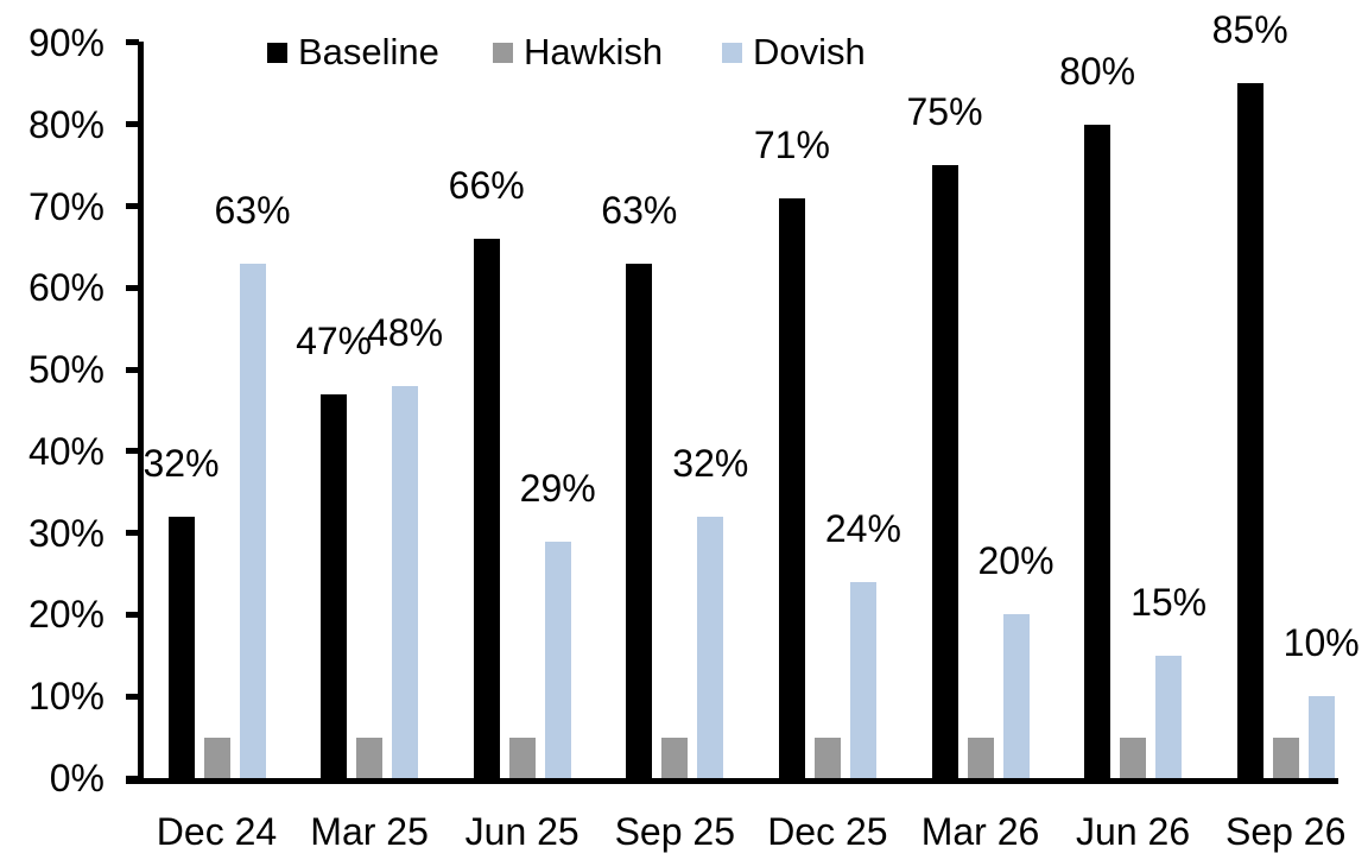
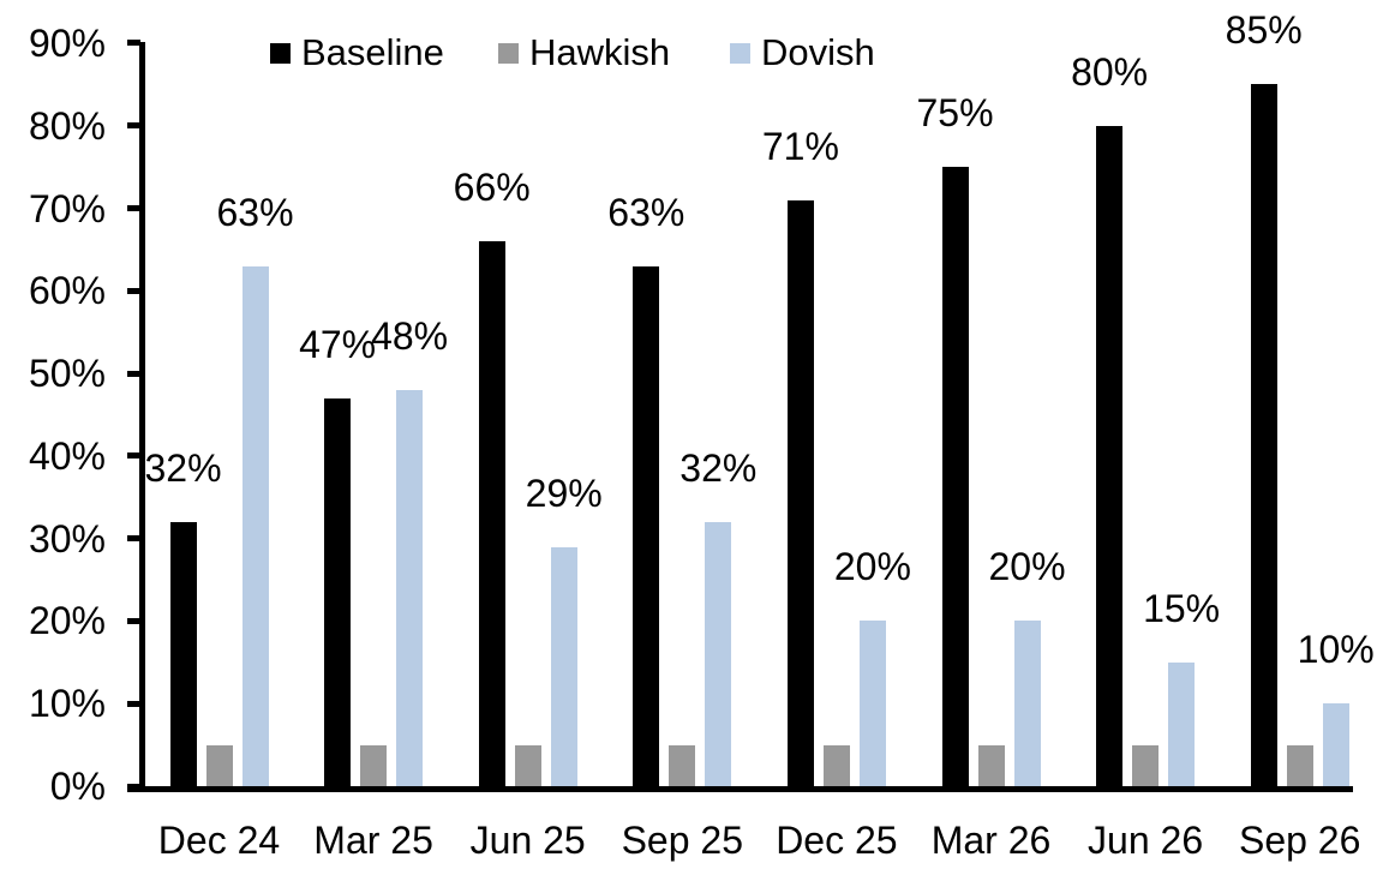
Dovish/Dec 25: 24% -> 20%
